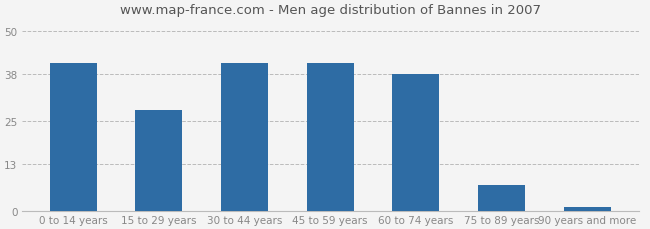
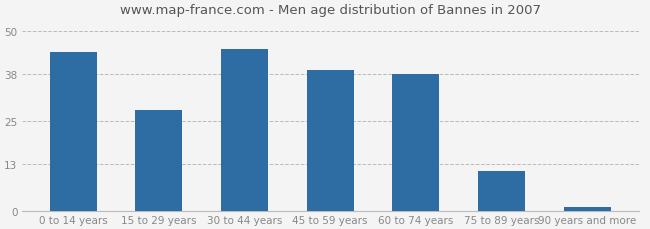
0 to 14 years: 41 -> 44
30 to 44 years: 41 -> 45
45 to 59 years: 41 -> 39
75 to 89 years: 7 -> 11
